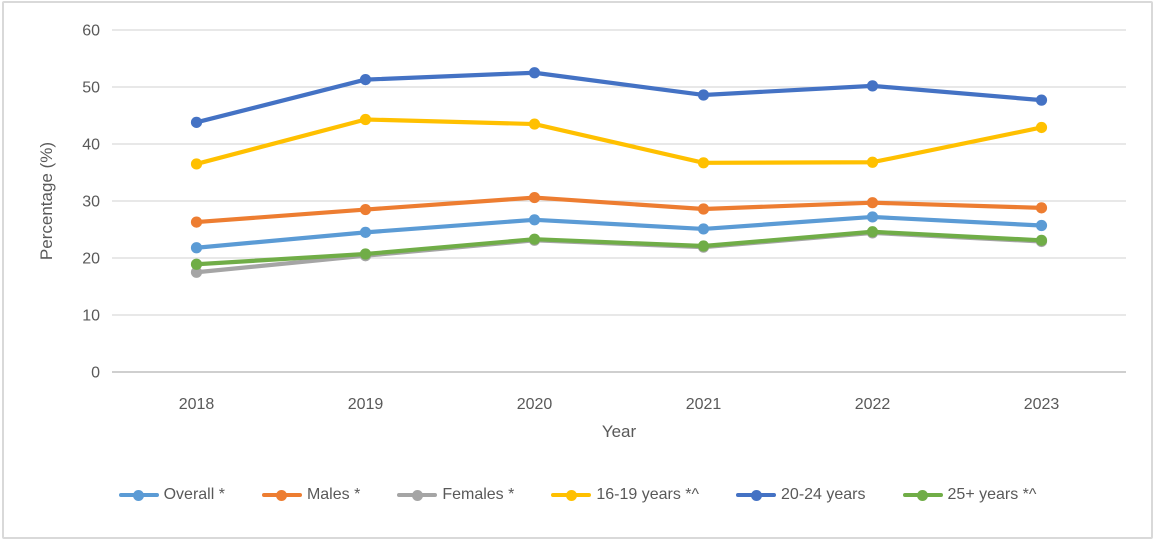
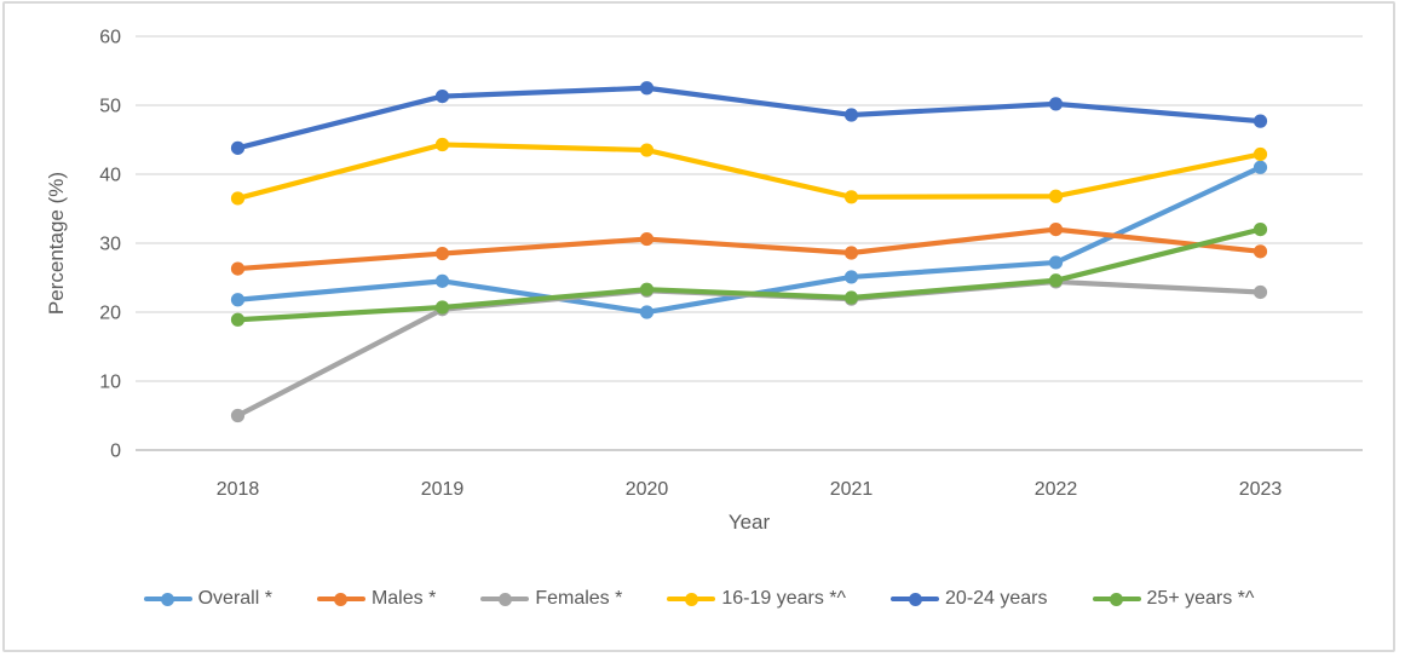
Females */2018: 18 -> 5
Overall */2020: 27 -> 20
Males */2022: 30 -> 32
Overall */2023: 26 -> 41
25+ years *^/2023: 23 -> 32
